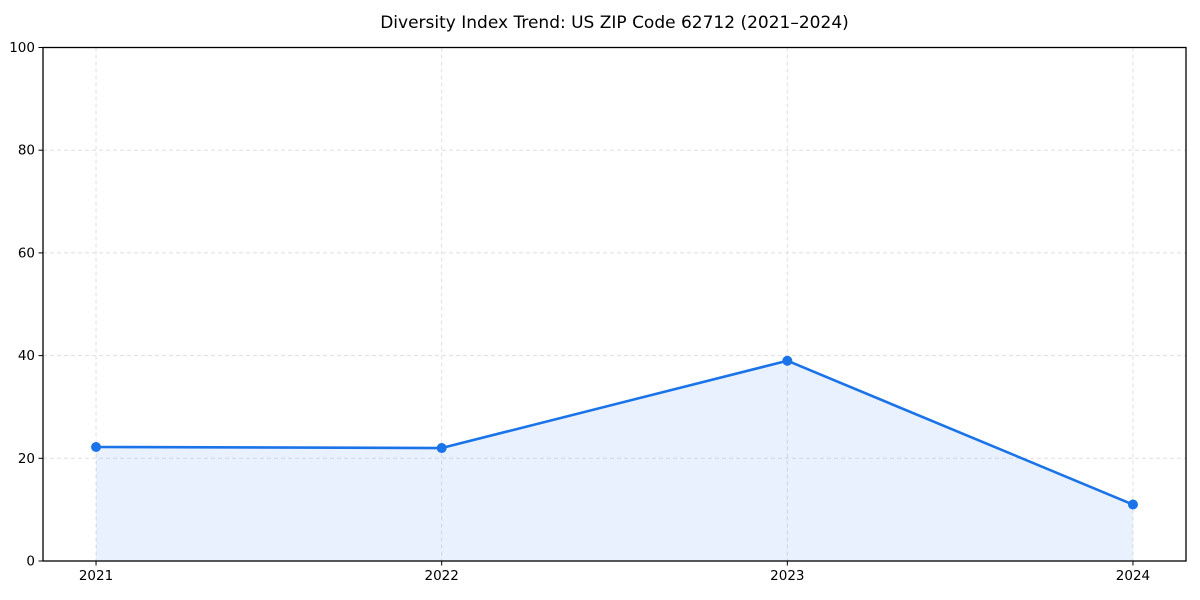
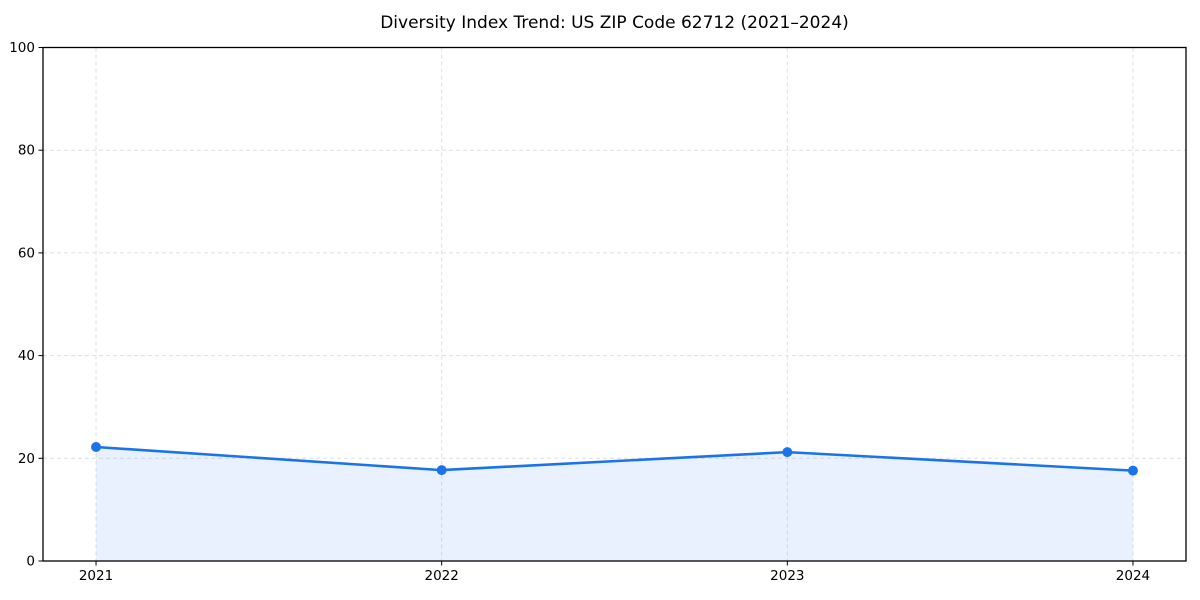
2022: 22 -> 18
2023: 39 -> 21
2024: 11 -> 18
